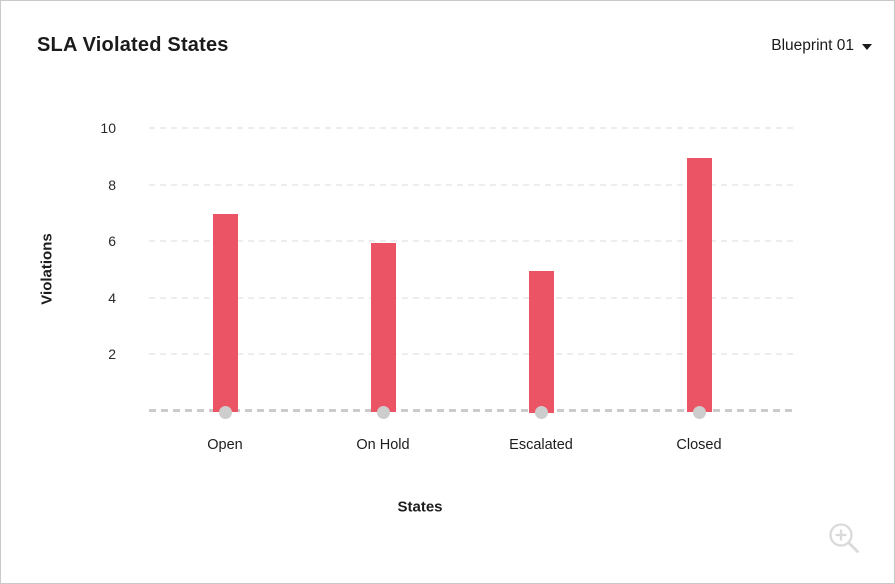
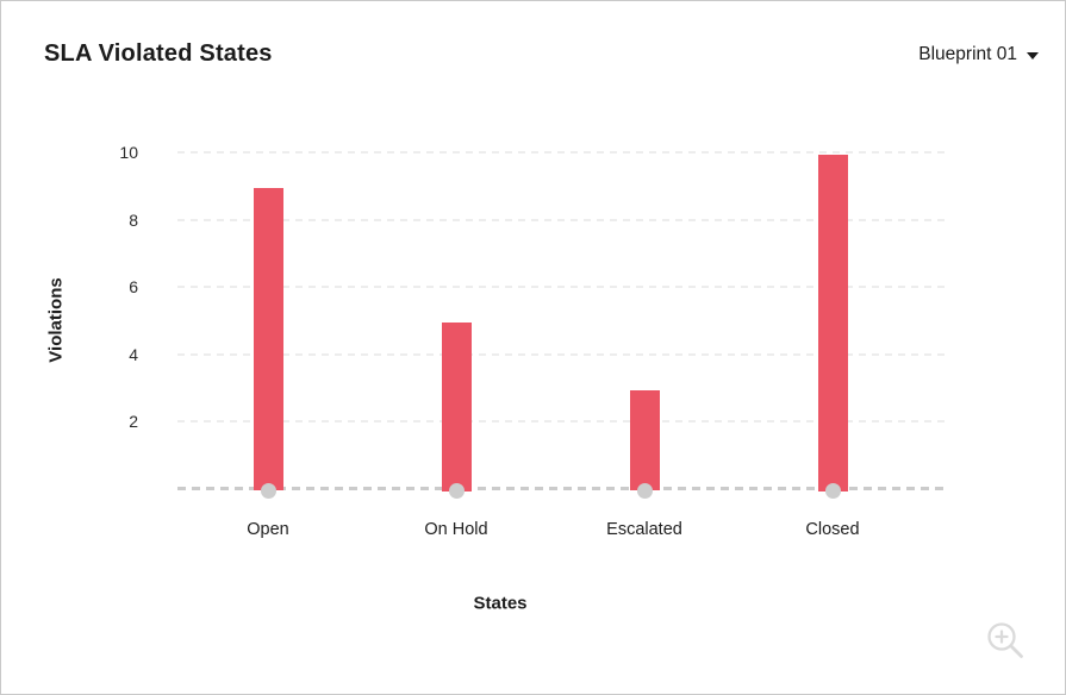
Open: 7 -> 9
On Hold: 6 -> 5
Escalated: 5 -> 3
Closed: 9 -> 10
